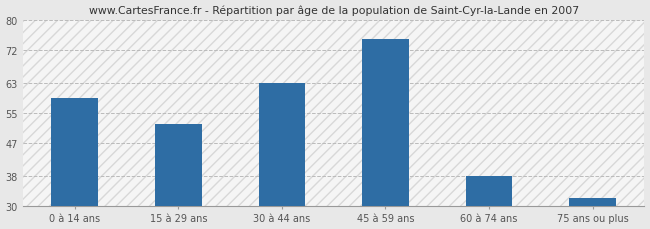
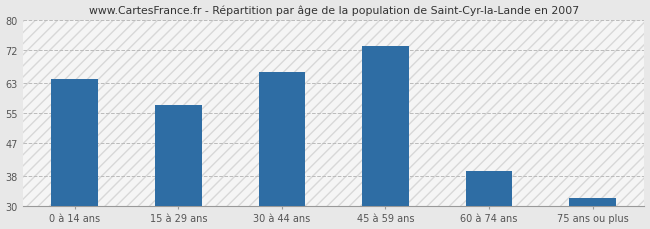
0 à 14 ans: 59.0 -> 64.0
15 à 29 ans: 52.0 -> 57.0
30 à 44 ans: 63.0 -> 66.0
45 à 59 ans: 75.0 -> 73.0
60 à 74 ans: 38.0 -> 39.5
